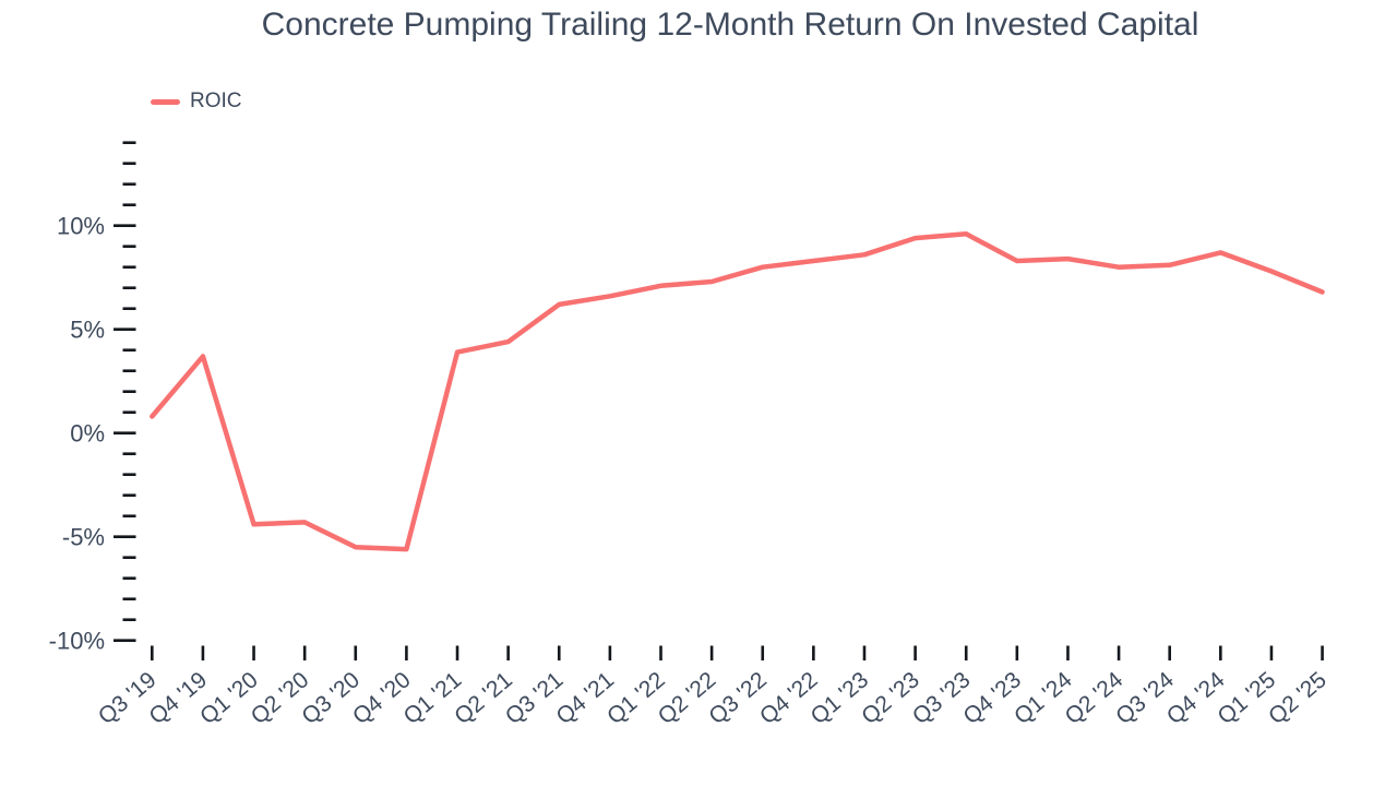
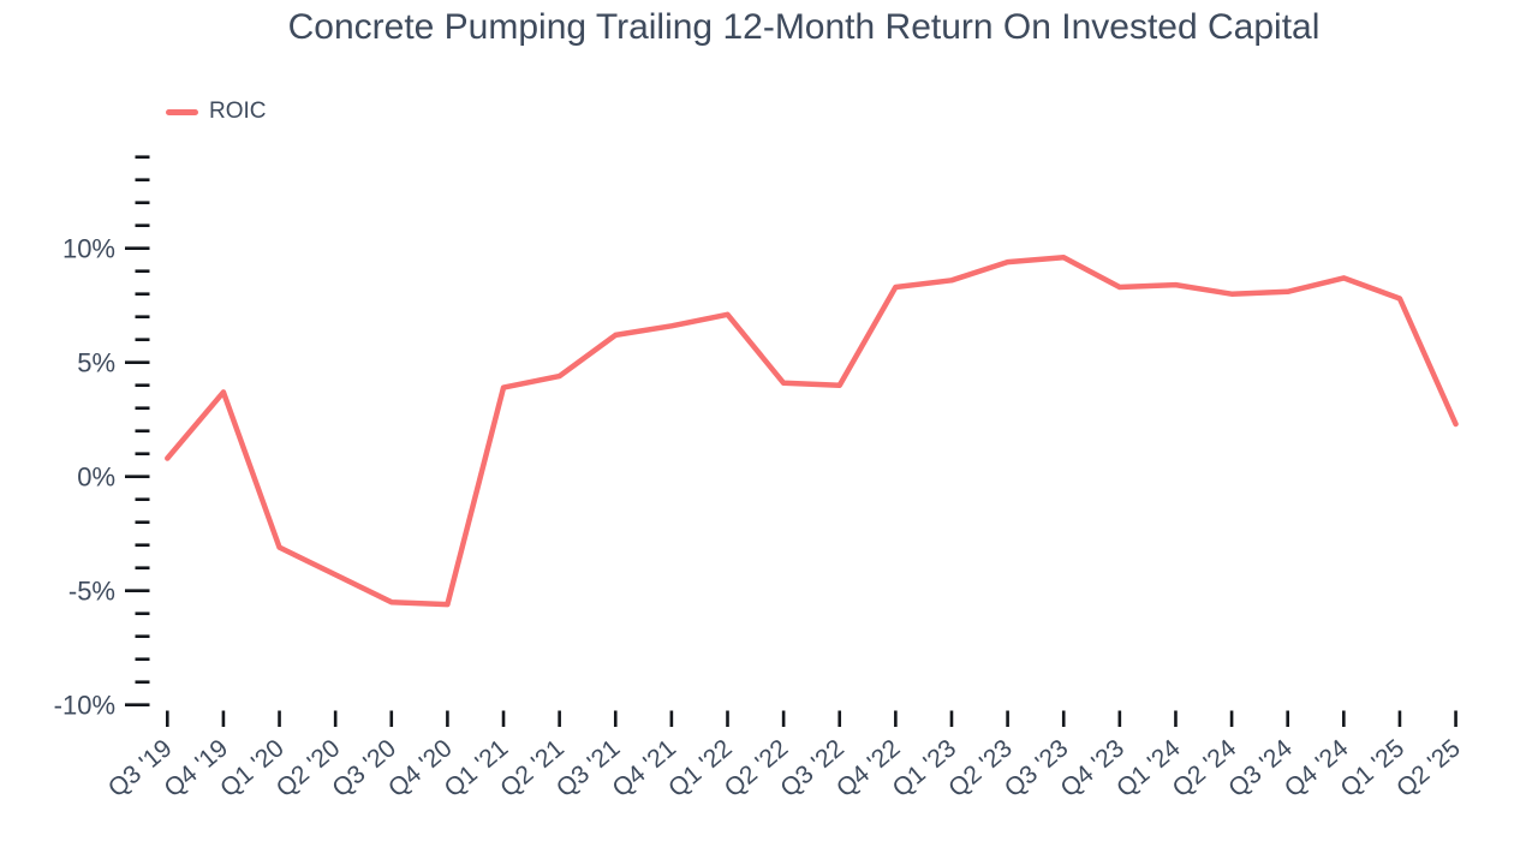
Q1 '20: -4.4% -> -3.1%
Q2 '22: 7.3% -> 4.1%
Q3 '22: 8.0% -> 4.0%
Q2 '25: 6.8% -> 2.3%
